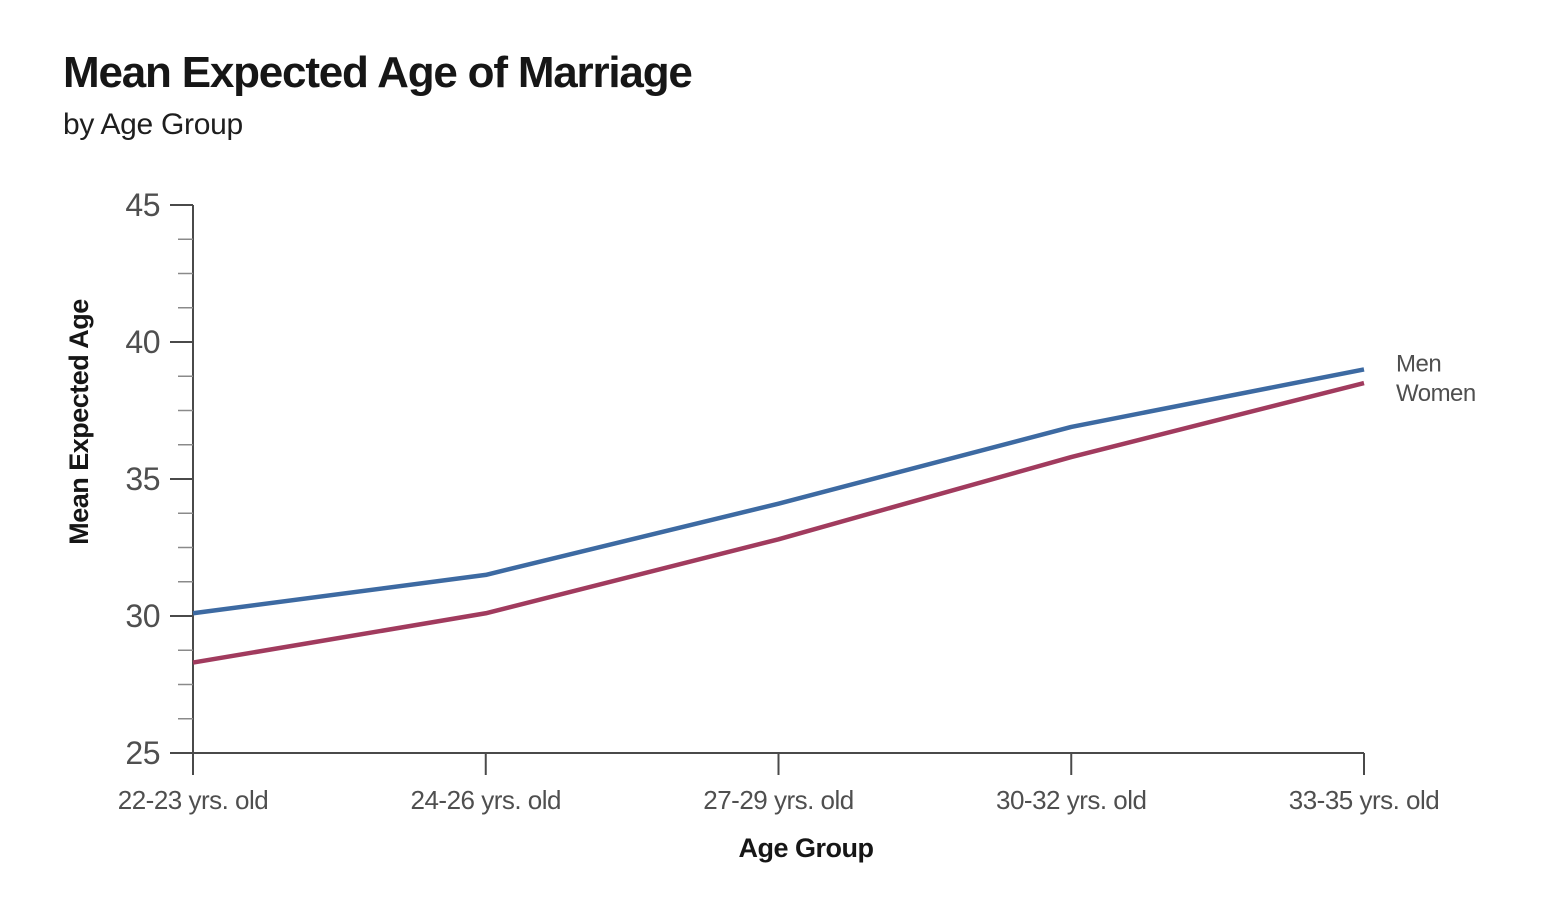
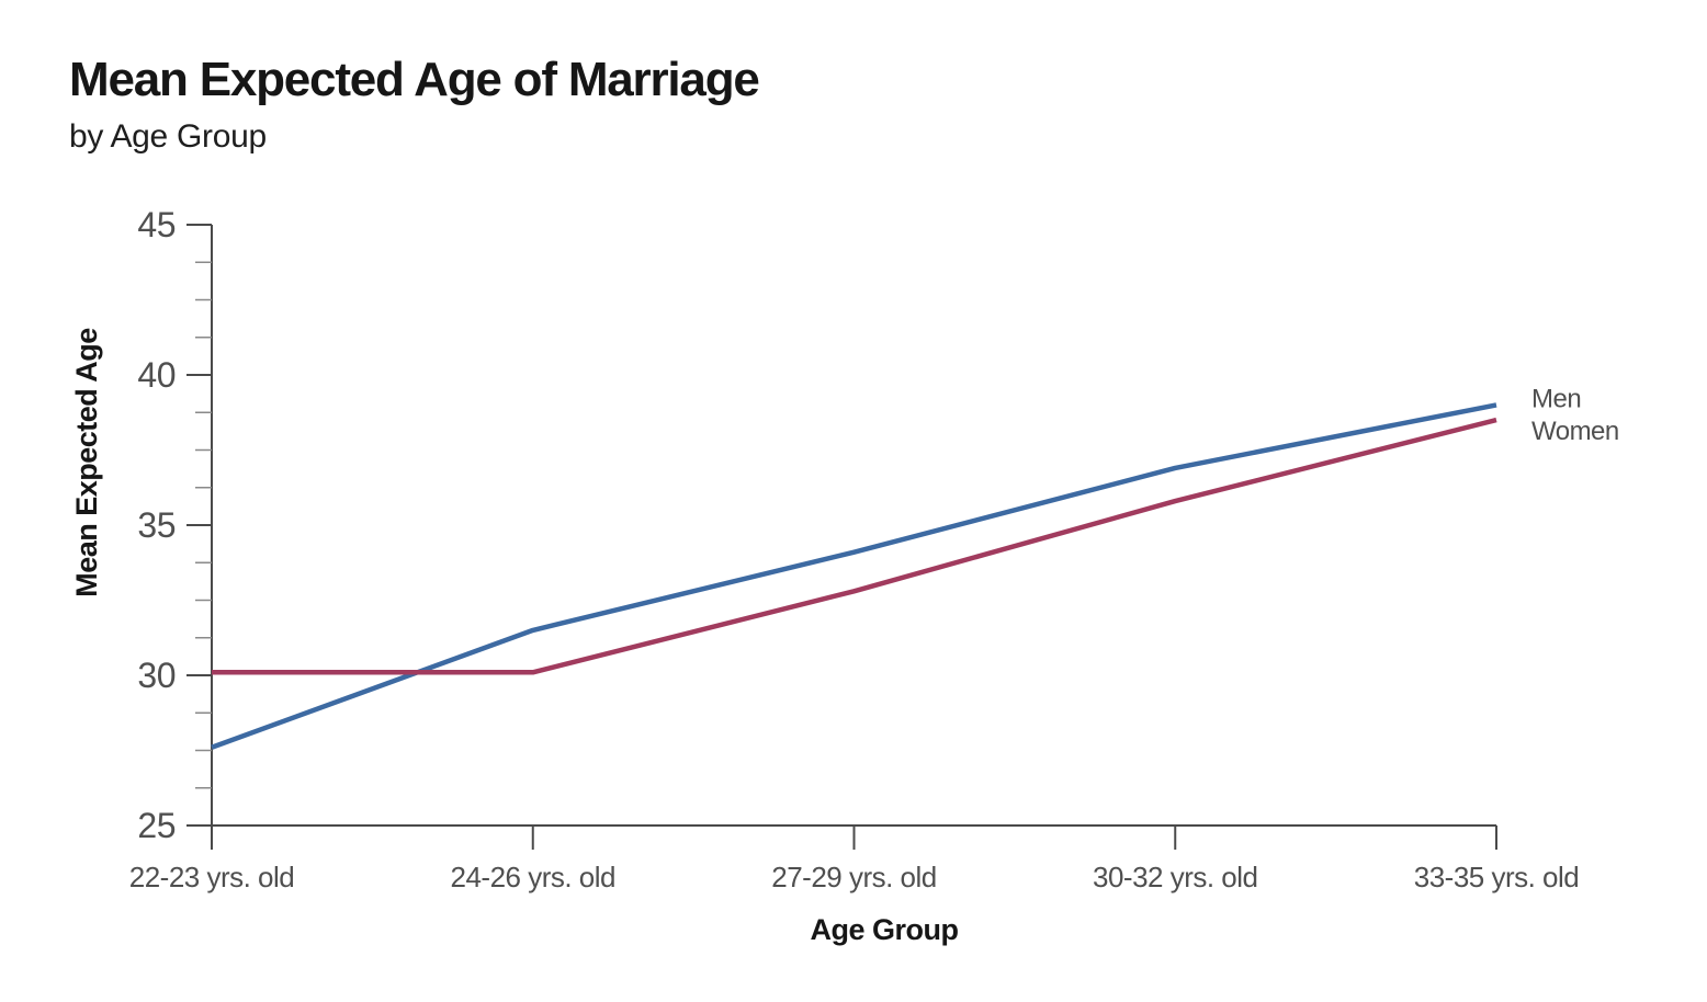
Men/22-23 yrs. old: 30.1 -> 27.6
Women/22-23 yrs. old: 28.3 -> 30.1
